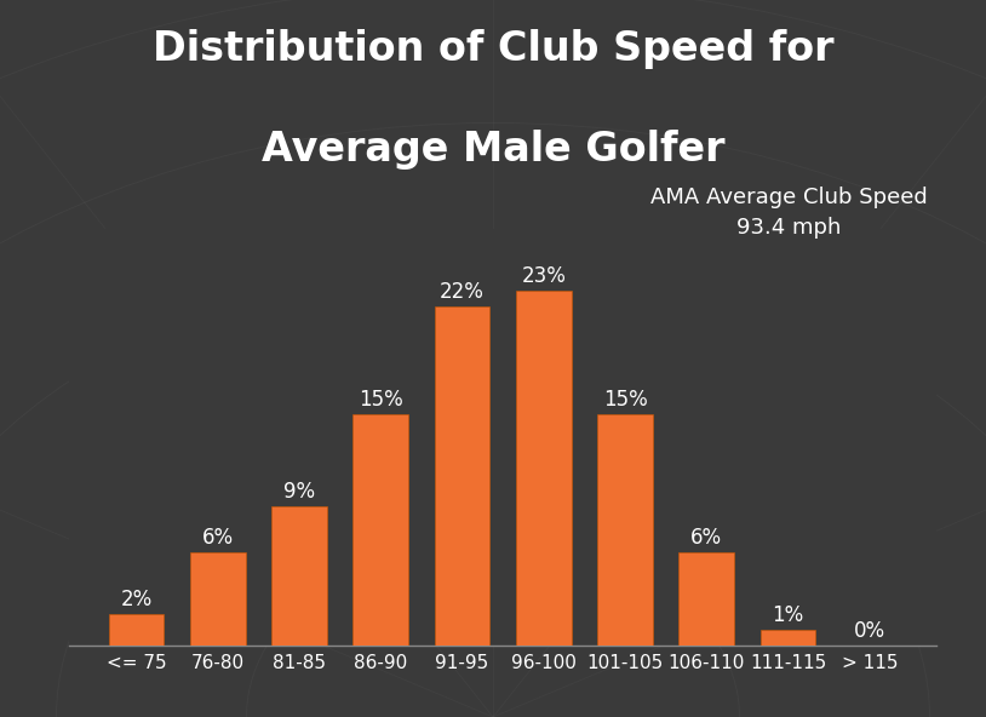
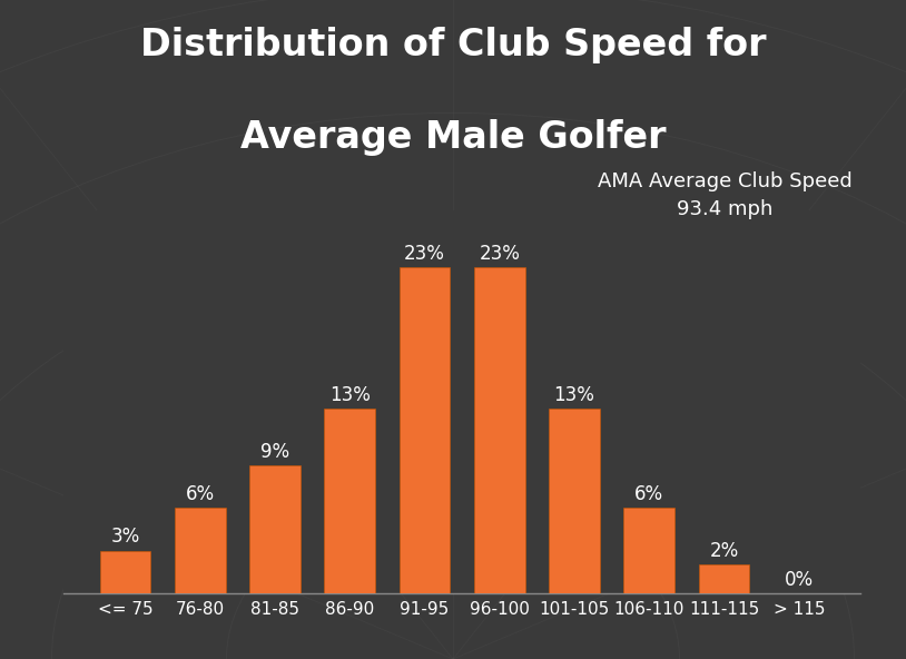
<= 75: 2% -> 3%
86-90: 15% -> 13%
91-95: 22% -> 23%
101-105: 15% -> 13%
111-115: 1% -> 2%
